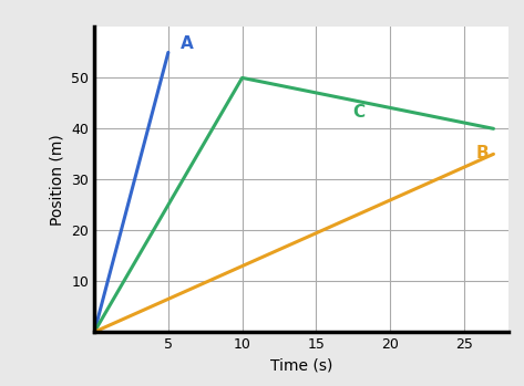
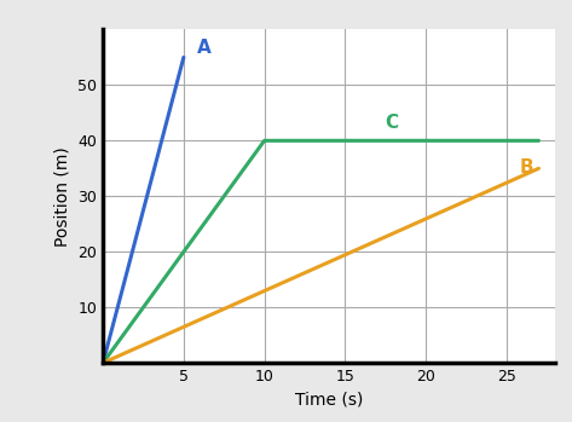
10: 50 -> 40
